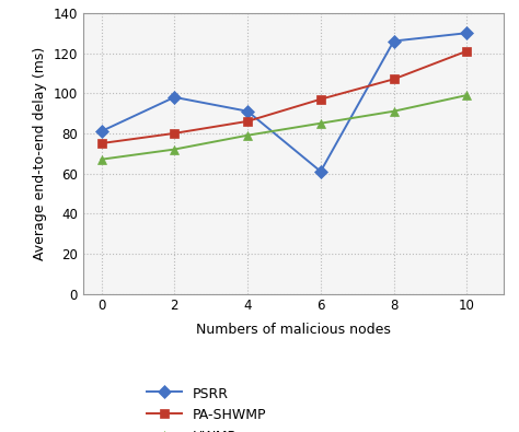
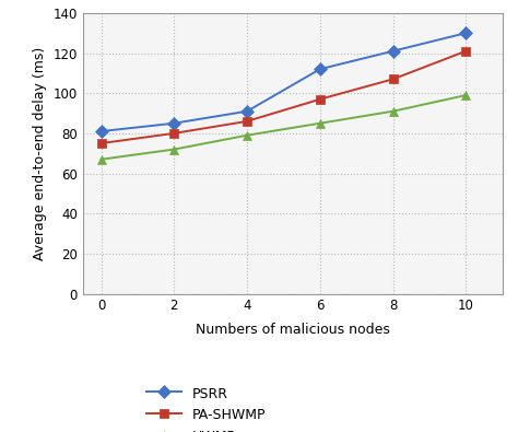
PSRR/2: 98 -> 85
PSRR/6: 61 -> 112
PSRR/8: 126 -> 121
